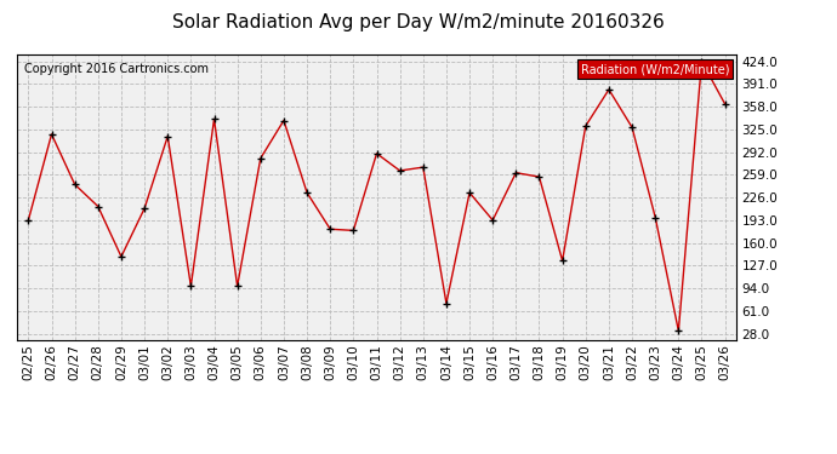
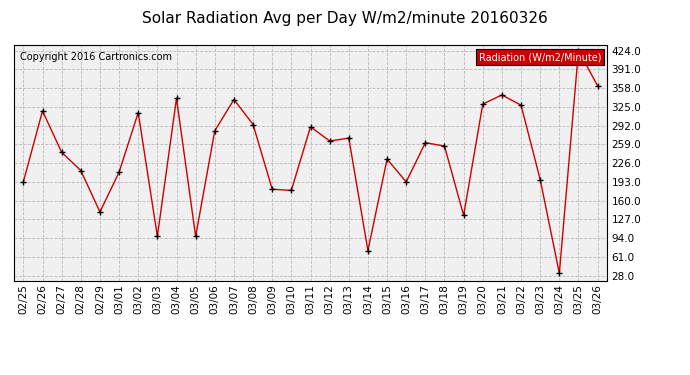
03/08: 233 -> 294
03/21: 383 -> 346
